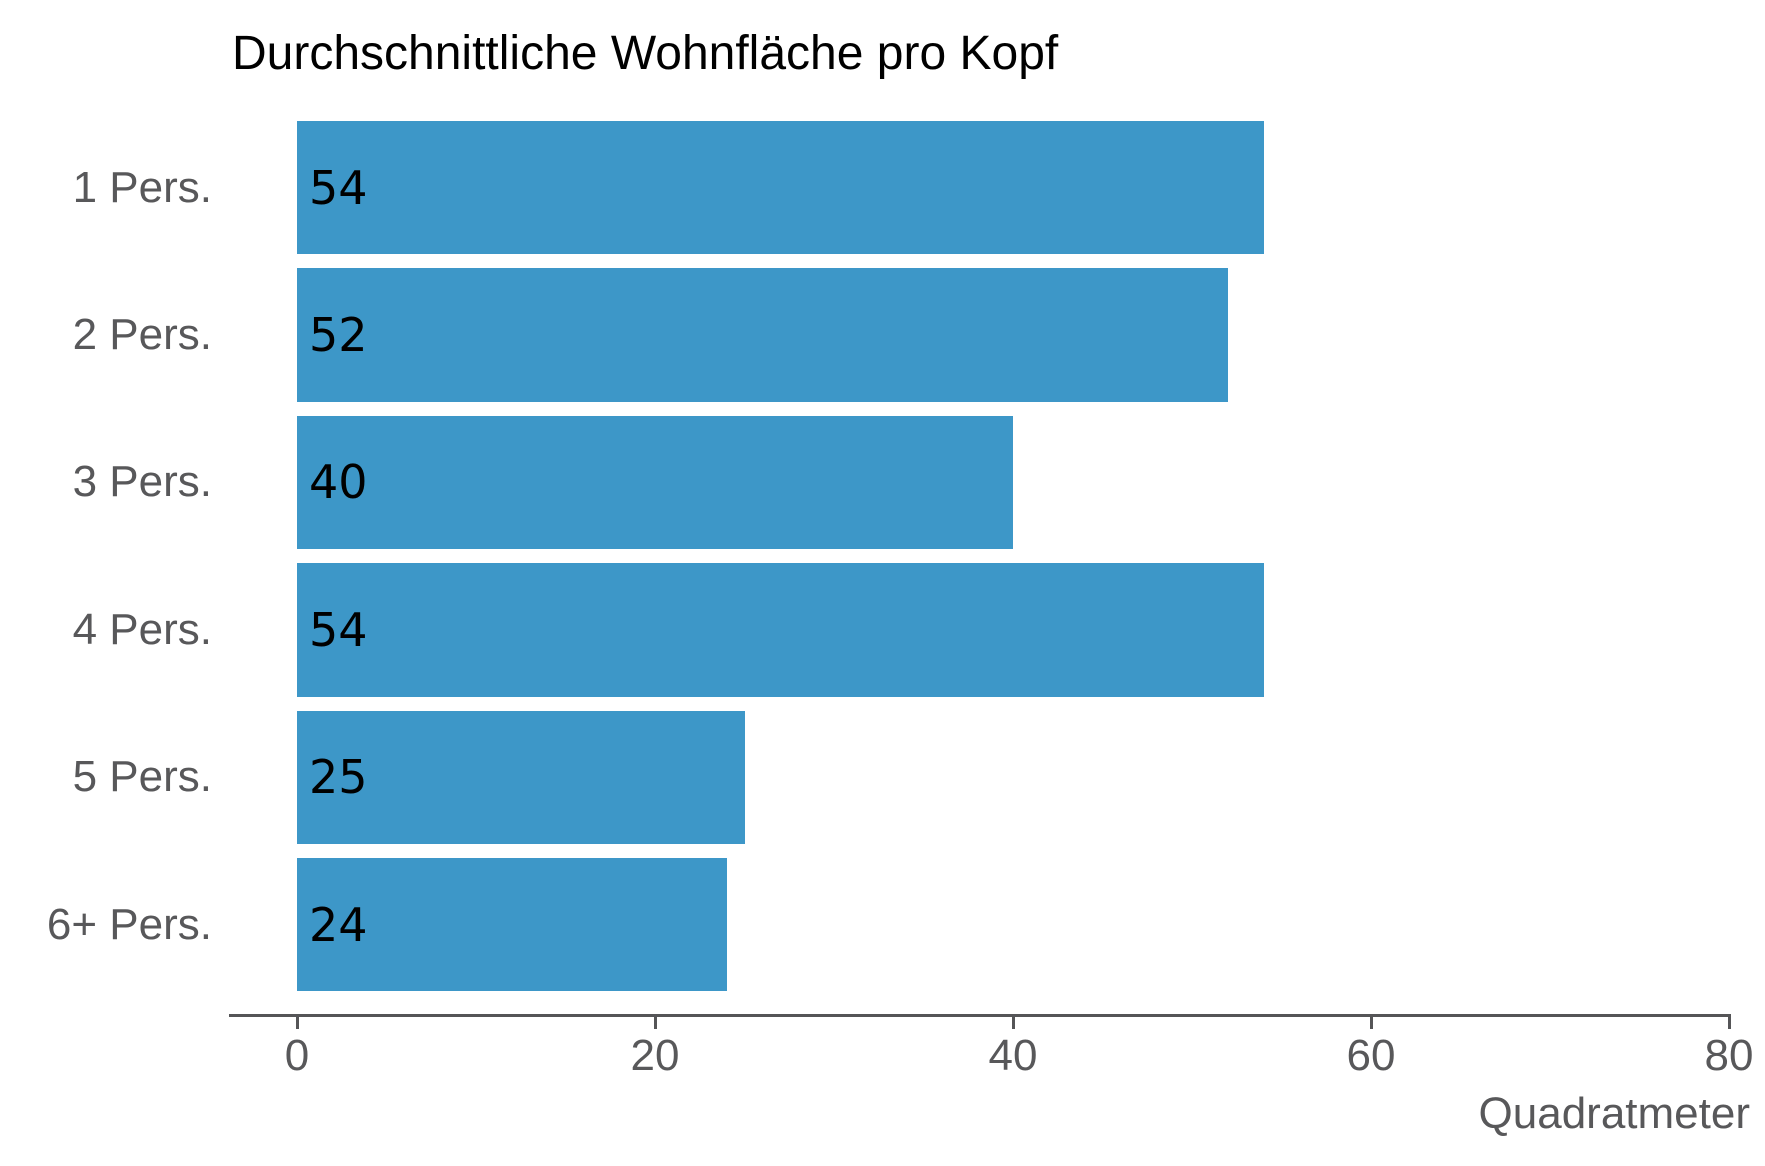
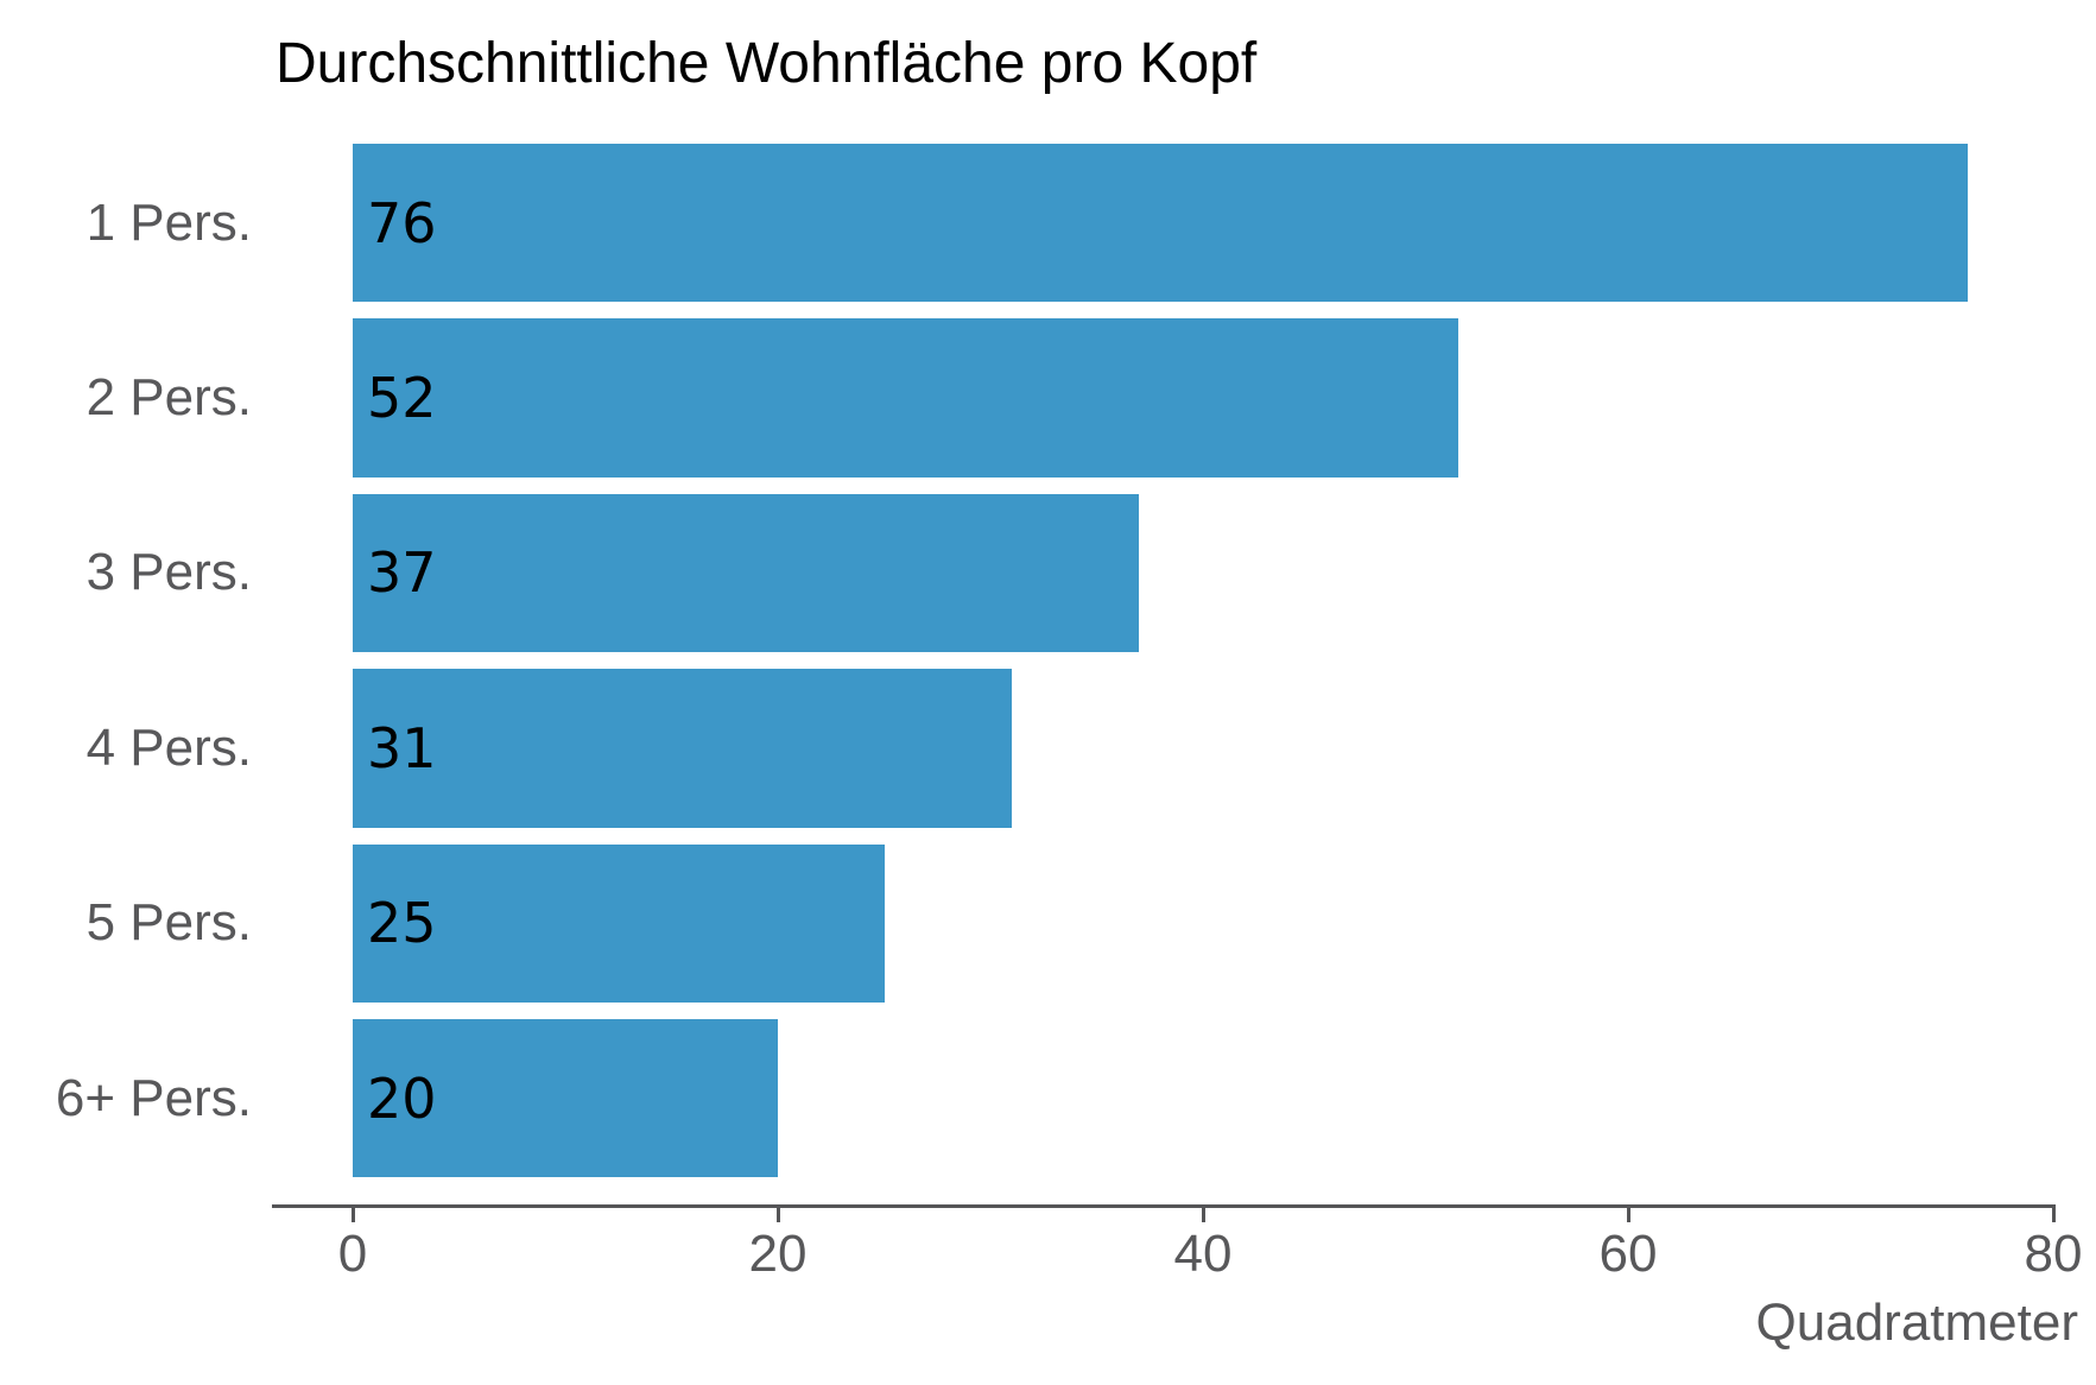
1 Pers.: 54 -> 76
3 Pers.: 40 -> 37
4 Pers.: 54 -> 31
6+ Pers.: 24 -> 20
